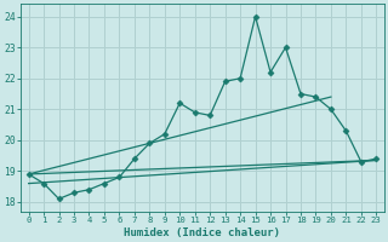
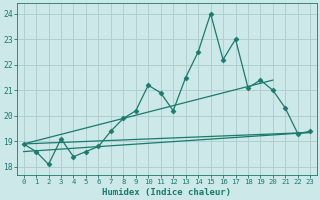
3: 18.3 -> 19.1
12: 20.8 -> 20.2
13: 21.9 -> 21.5
14: 22.0 -> 22.5
18: 21.5 -> 21.1
